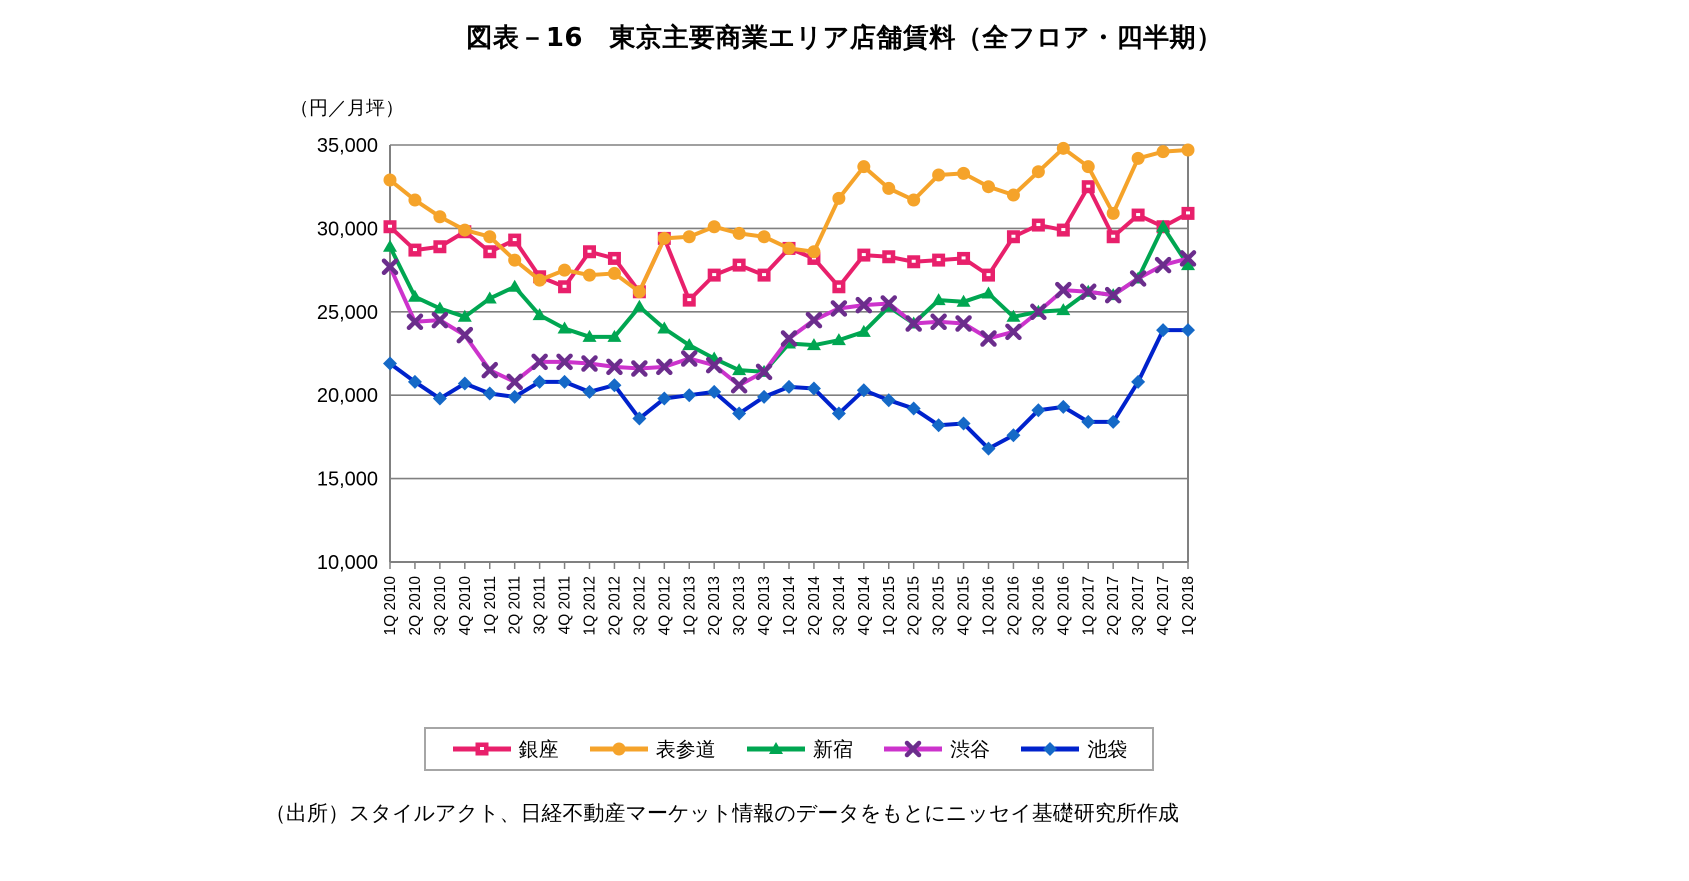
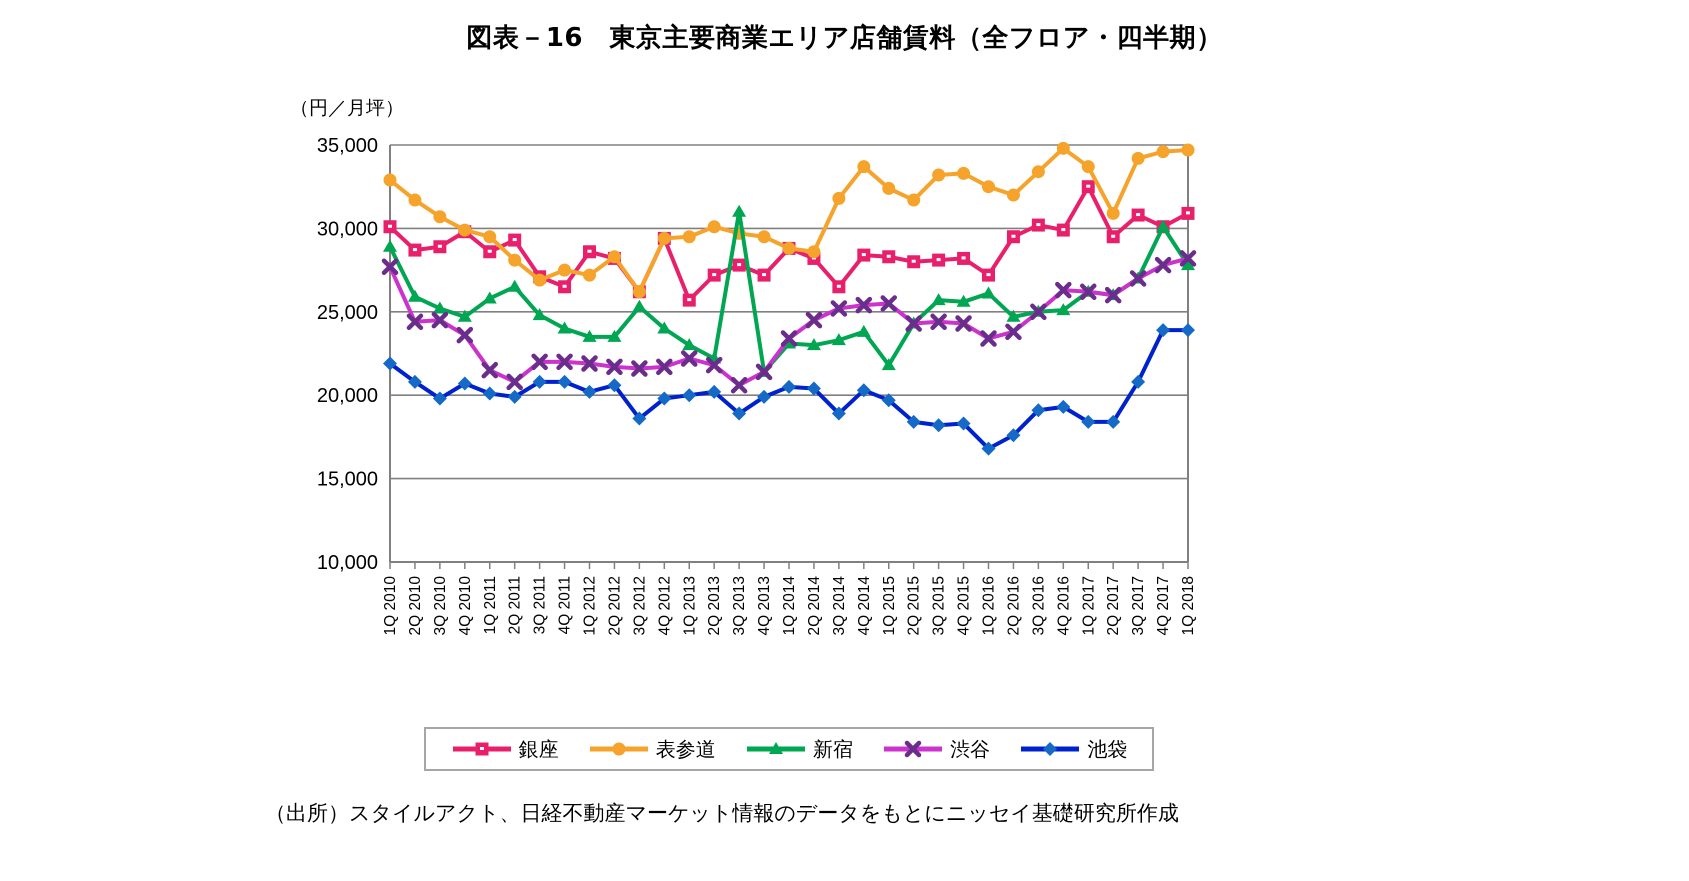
表参道/2Q 2012: 27300 -> 28300
新宿/3Q 2013: 21500 -> 31000
新宿/1Q 2015: 25300 -> 21800
池袋/2Q 2015: 19200 -> 18400
